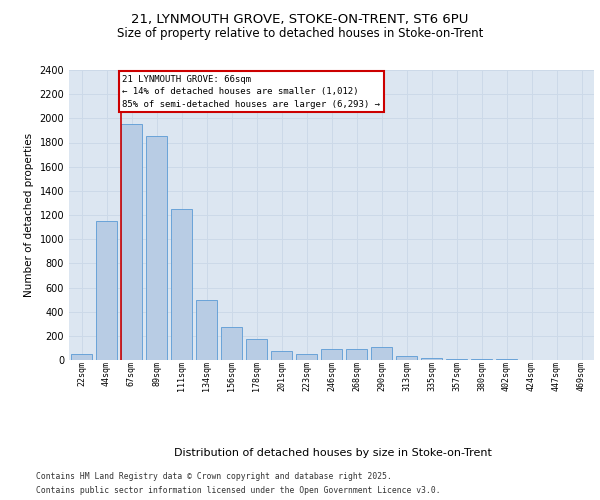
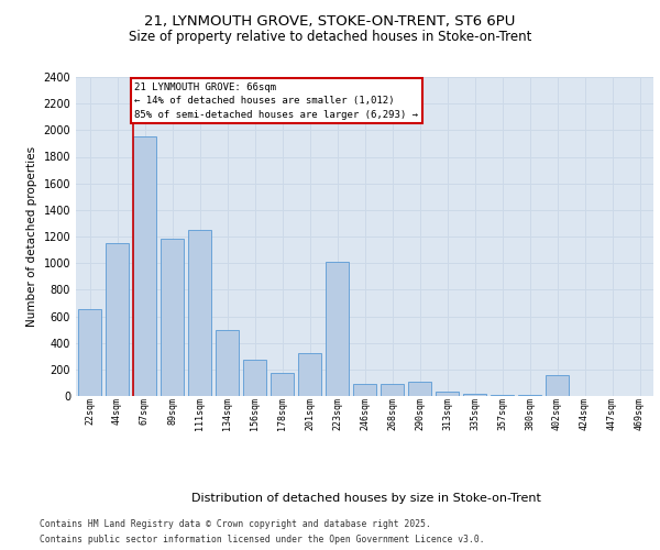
22sqm: 50 -> 650
89sqm: 1850 -> 1180
201sqm: 80 -> 320
223sqm: 50 -> 1010
402sqm: 0 -> 160
